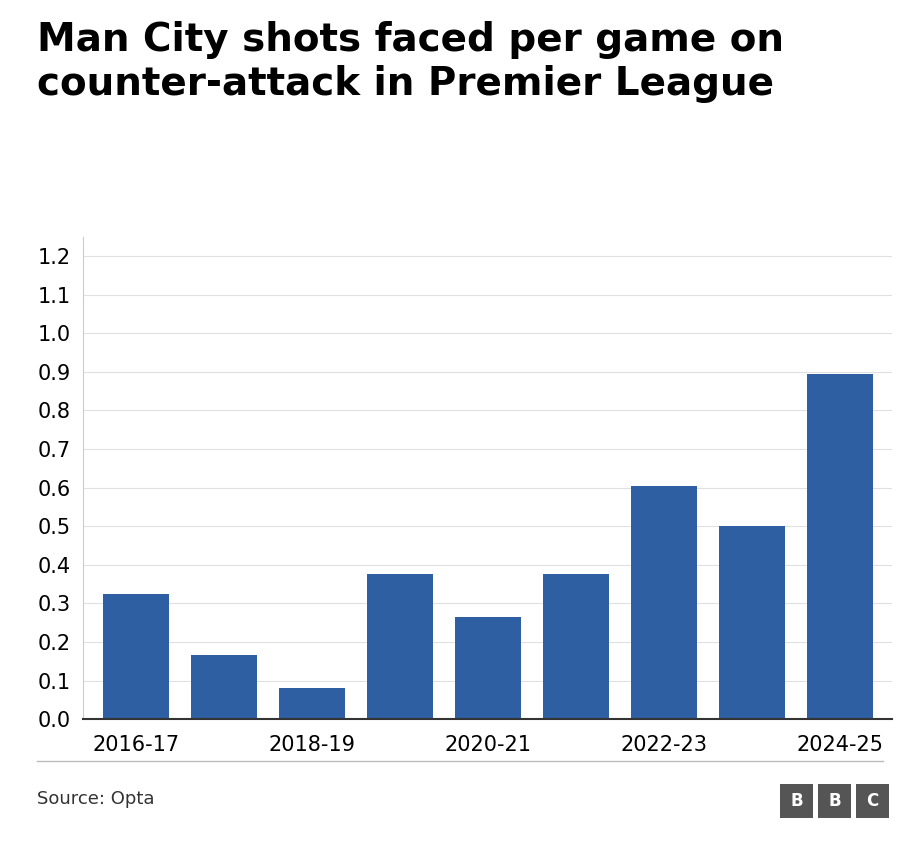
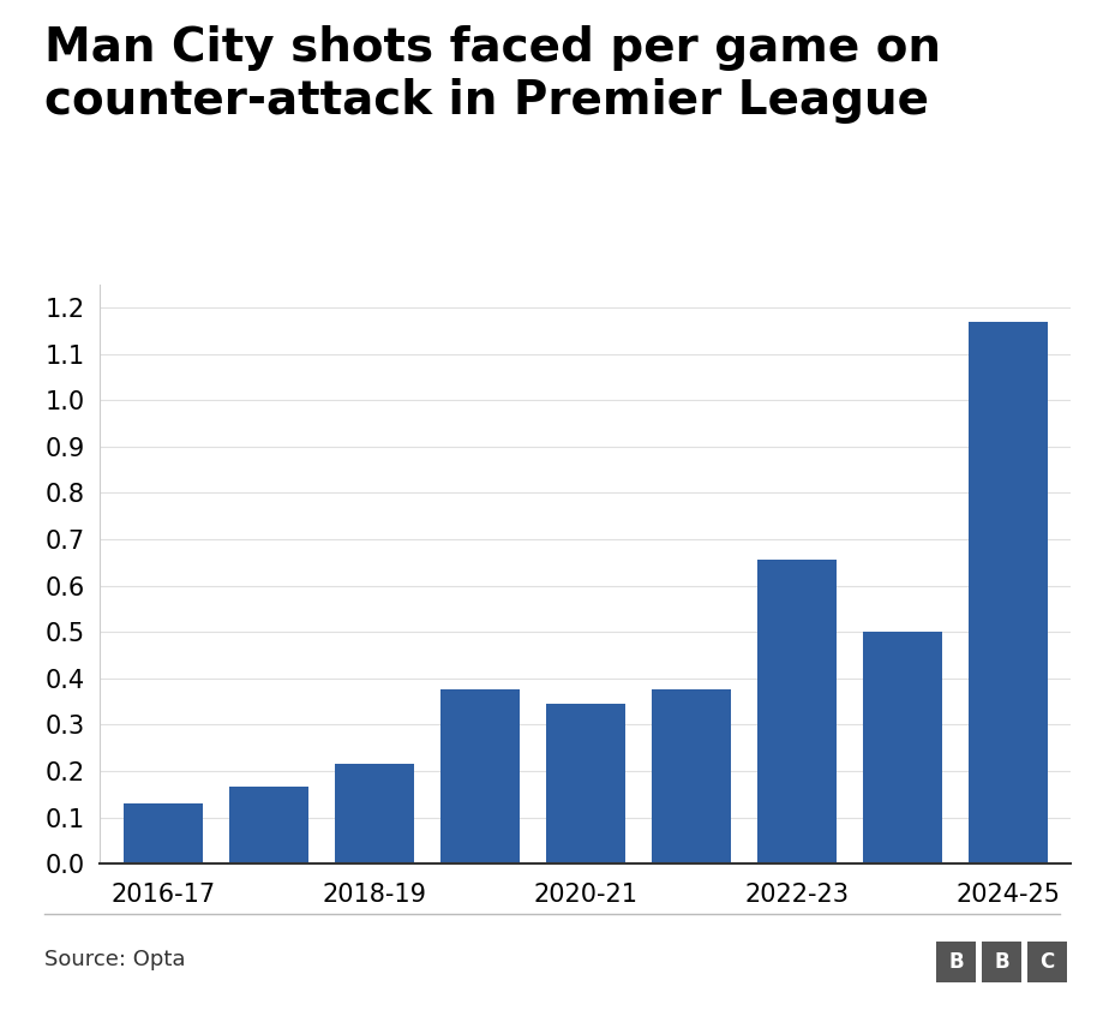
2016-17: 0.325 -> 0.130
2018-19: 0.080 -> 0.215
2020-21: 0.265 -> 0.345
2022-23: 0.605 -> 0.655
2024-25: 0.895 -> 1.170
